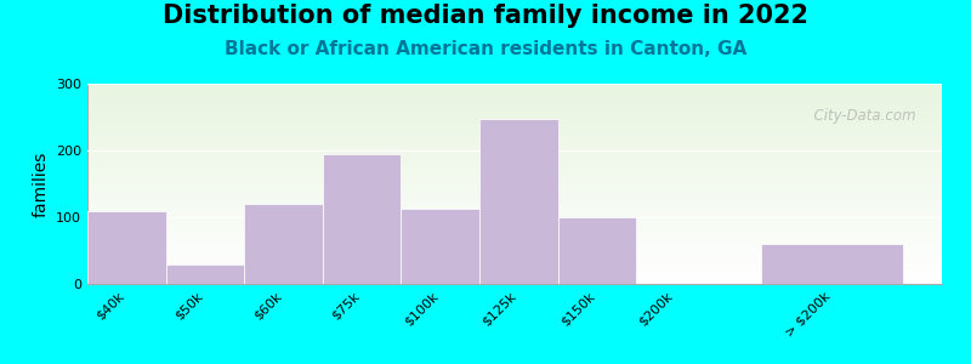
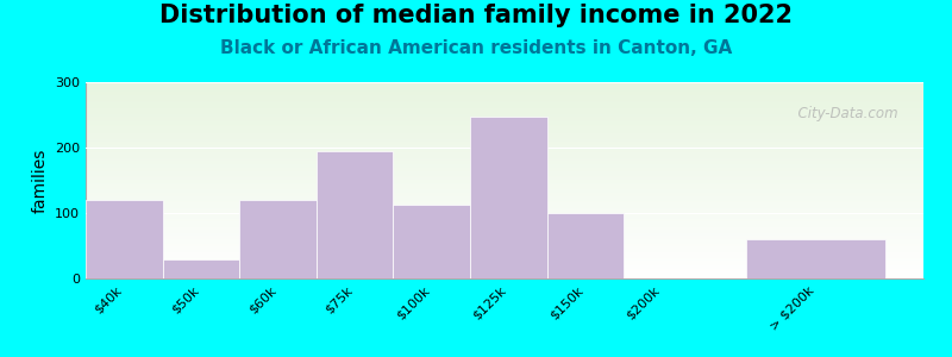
$40k: 110 -> 120
